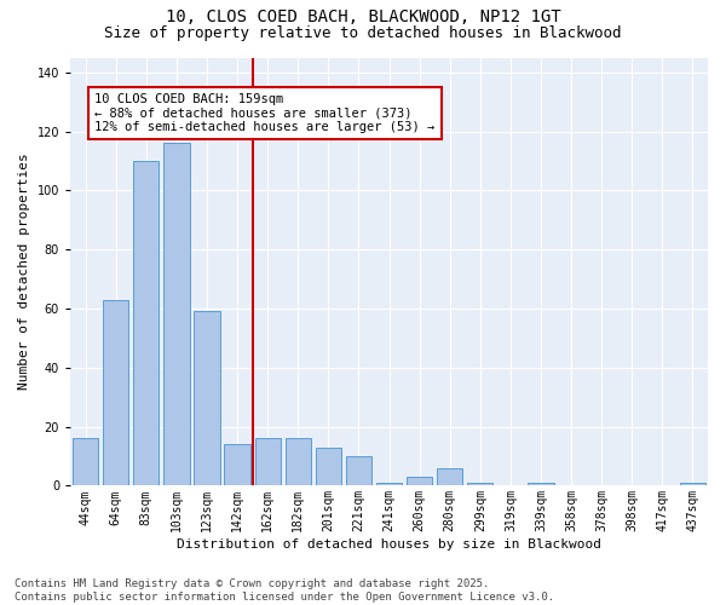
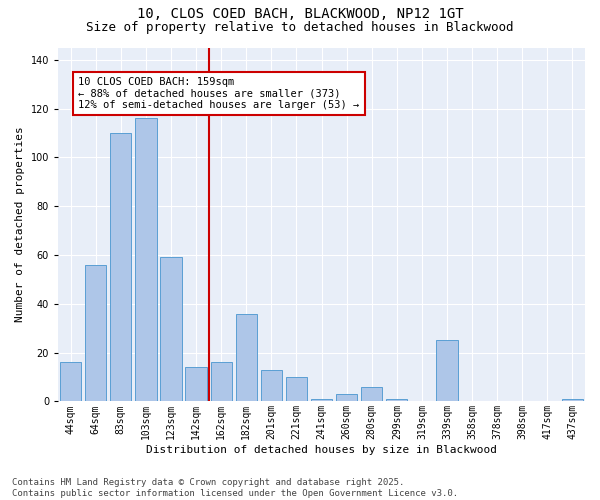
64sqm: 63 -> 56
182sqm: 16 -> 36
339sqm: 1 -> 25
